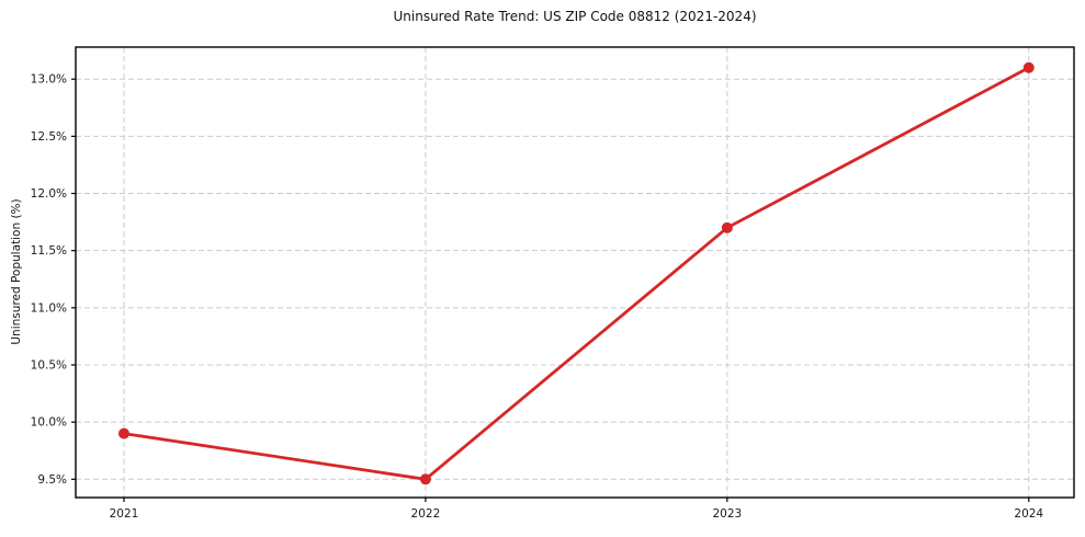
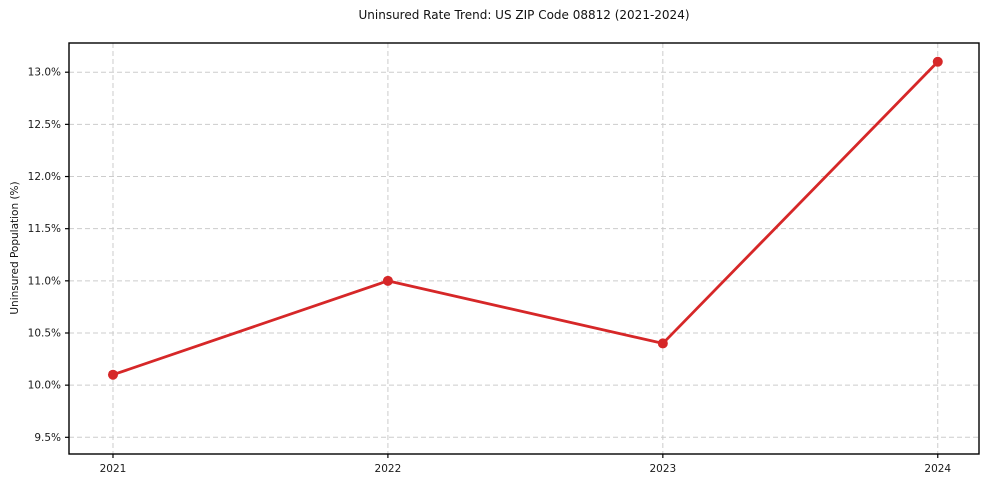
2021: 9.9% -> 10.1%
2022: 9.5% -> 11.0%
2023: 11.7% -> 10.4%
